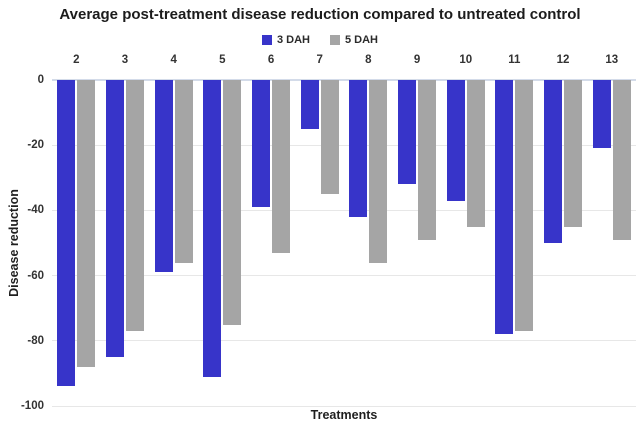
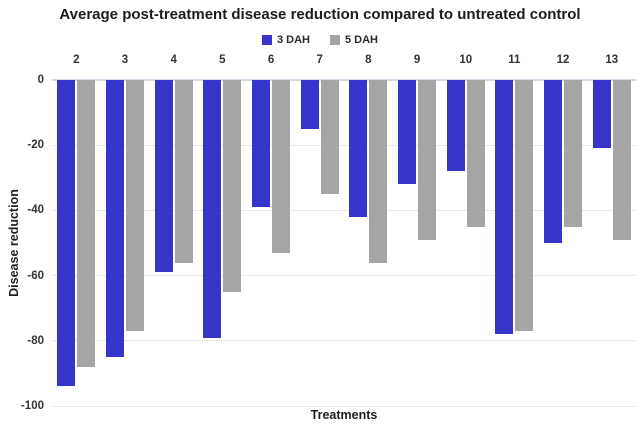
3 DAH/5: -91 -> -79
5 DAH/5: -75 -> -65
3 DAH/10: -37 -> -28
